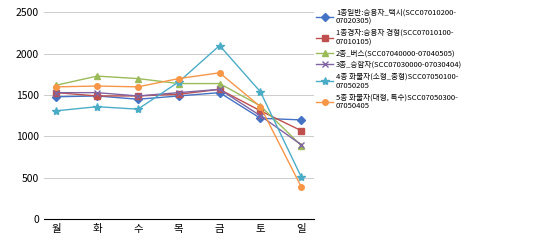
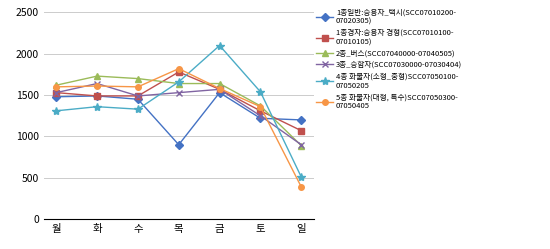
3종_승합자(SCC07030000-07030404)/화: 1530 -> 1640
1종일반:승용자_택시(SCC07010200- 07020305)/목: 1490 -> 900
1종경자:승용자 경형(SCC07010100- 07010105)/목: 1510 -> 1780
5종 화물자(대형, 특수)SCC07050300- 07050405/목: 1700 -> 1820
5종 화물자(대형, 특수)SCC07050300- 07050405/금: 1770 -> 1580
